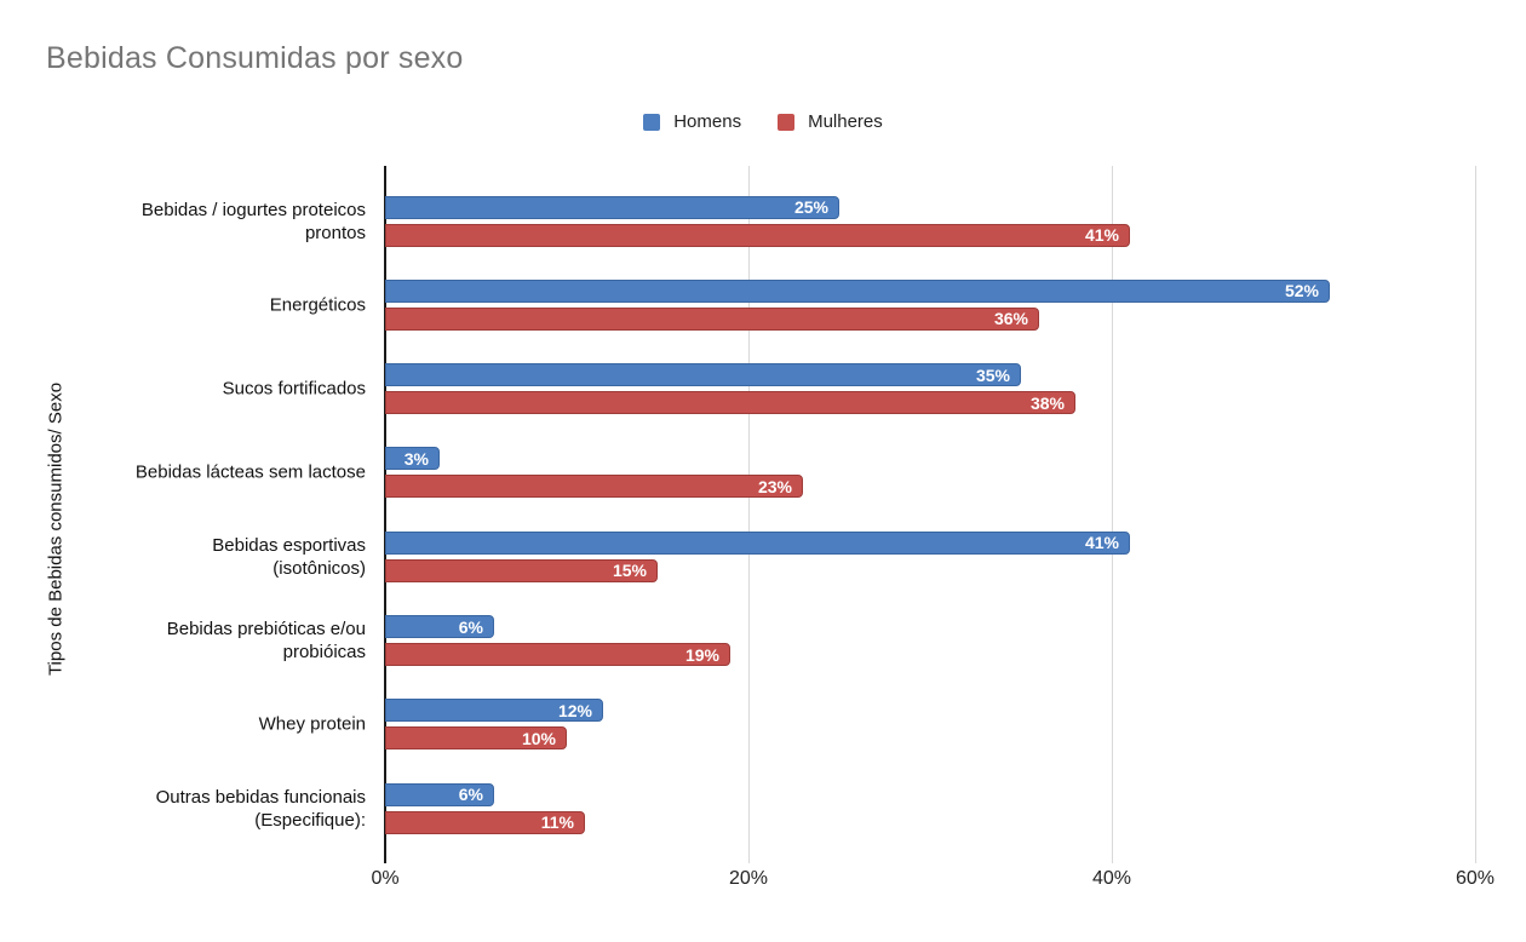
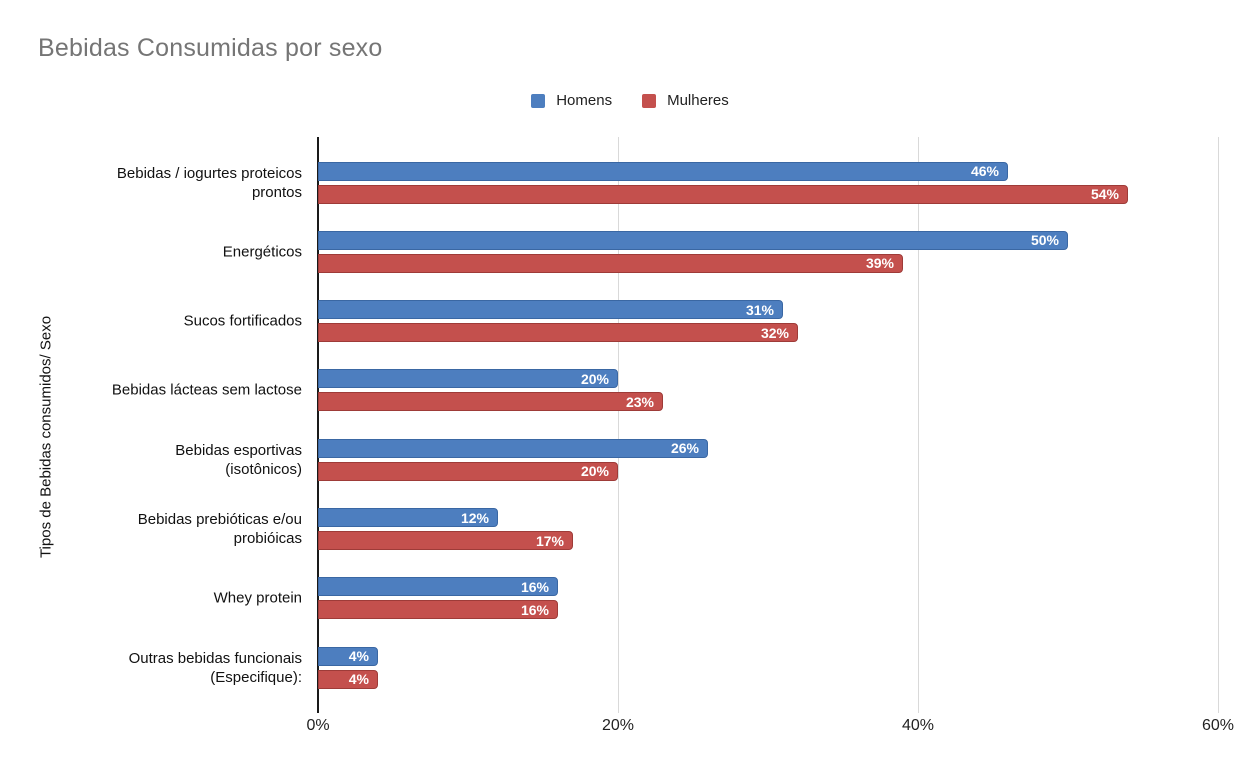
Homens/Bebidas / iogurtes proteicos prontos: 25% -> 46%
Mulheres/Bebidas / iogurtes proteicos prontos: 41% -> 54%
Homens/Energéticos: 52% -> 50%
Mulheres/Energéticos: 36% -> 39%
Homens/Sucos fortificados: 35% -> 31%
Mulheres/Sucos fortificados: 38% -> 32%
Homens/Bebidas lácteas sem lactose: 3% -> 20%
Homens/Bebidas esportivas (isotônicos): 41% -> 26%
Mulheres/Bebidas esportivas (isotônicos): 15% -> 20%
Homens/Bebidas prebióticas e/ou probióicas: 6% -> 12%
Mulheres/Bebidas prebióticas e/ou probióicas: 19% -> 17%
Homens/Whey protein: 12% -> 16%
Mulheres/Whey protein: 10% -> 16%
Homens/Outras bebidas funcionais (Especifique):: 6% -> 4%
Mulheres/Outras bebidas funcionais (Especifique):: 11% -> 4%
